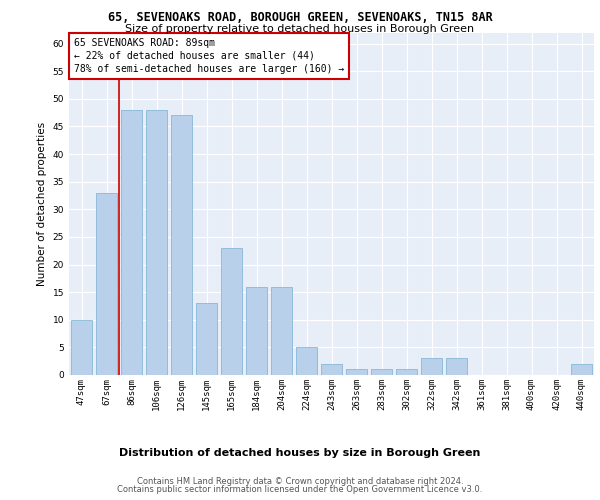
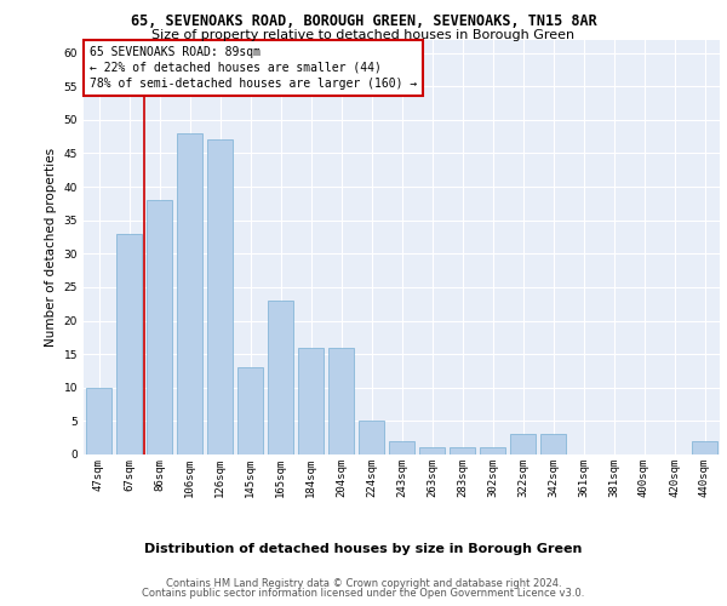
86sqm: 48 -> 38
